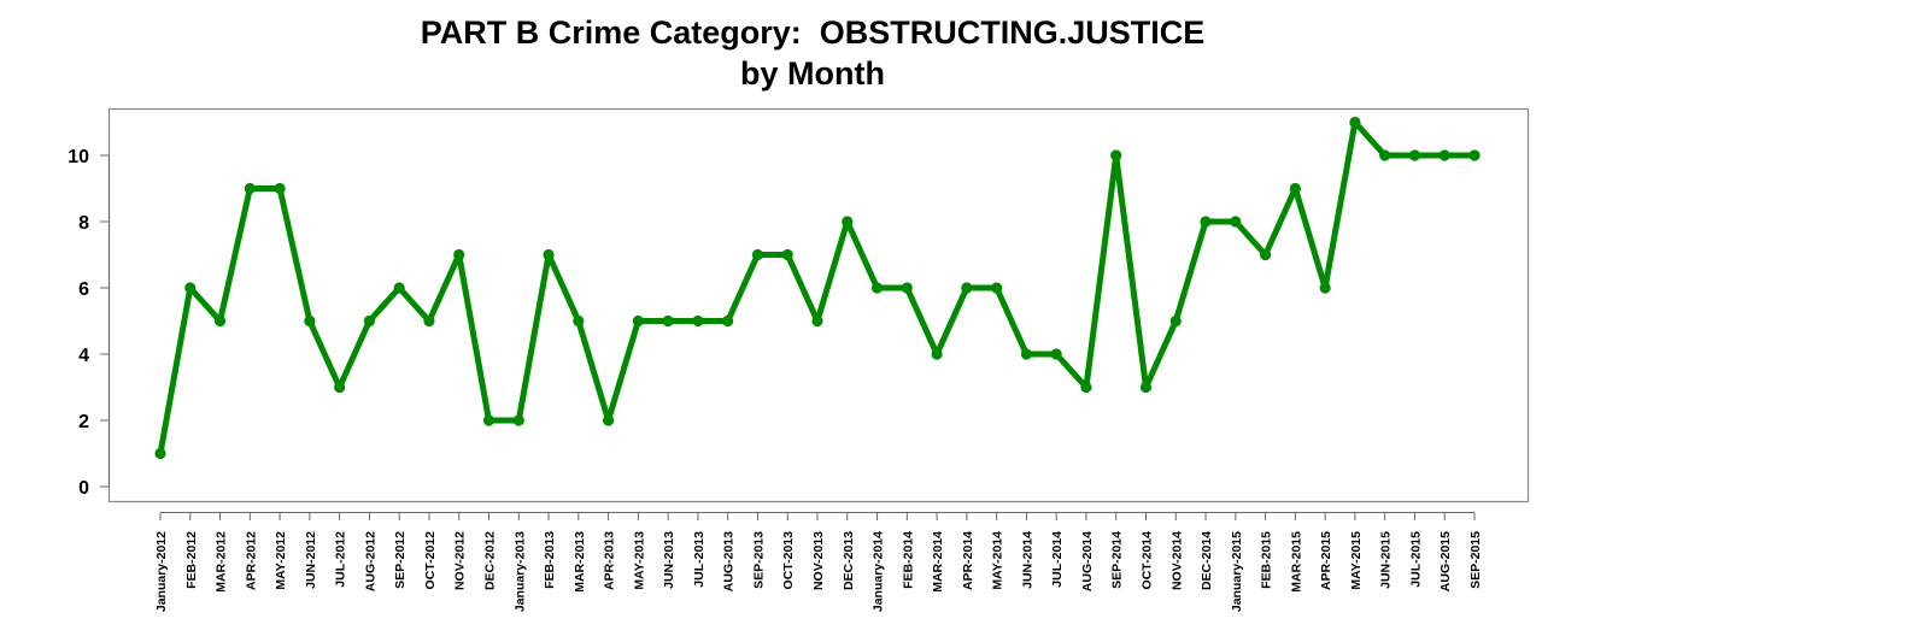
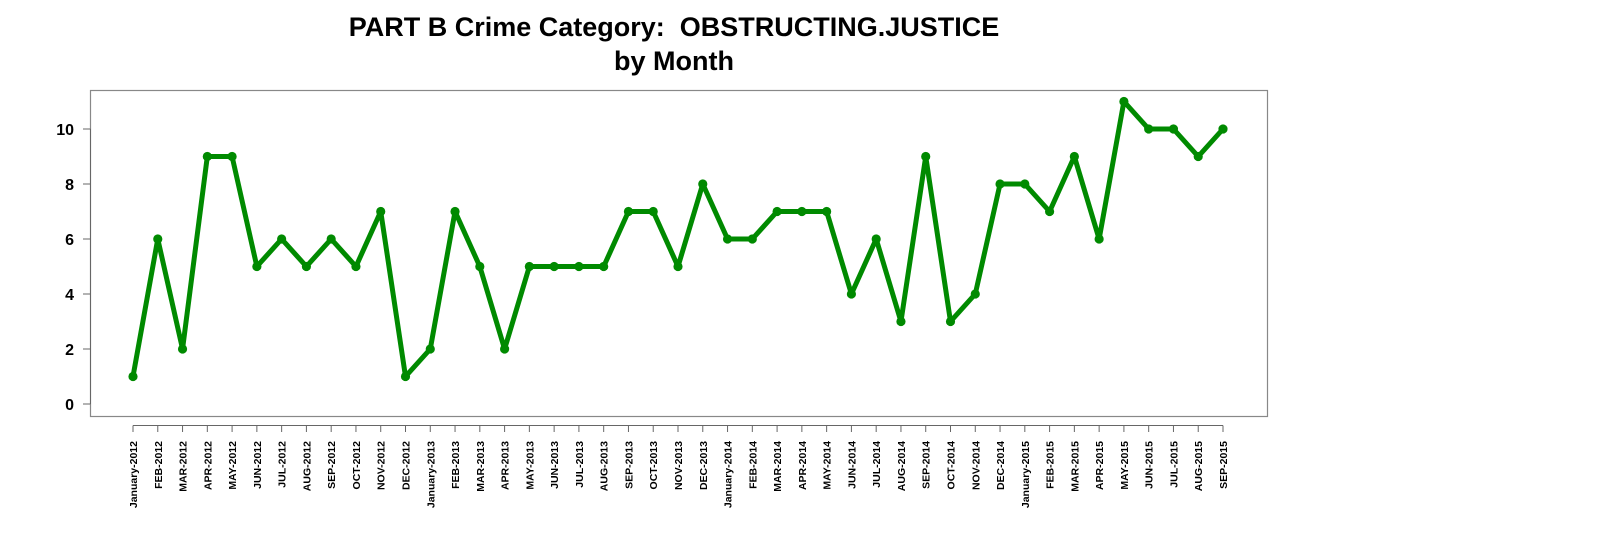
MAR-2012: 5 -> 2
JUL-2012: 3 -> 6
DEC-2012: 2 -> 1
MAR-2014: 4 -> 7
APR-2014: 6 -> 7
MAY-2014: 6 -> 7
JUL-2014: 4 -> 6
SEP-2014: 10 -> 9
NOV-2014: 5 -> 4
AUG-2015: 10 -> 9
